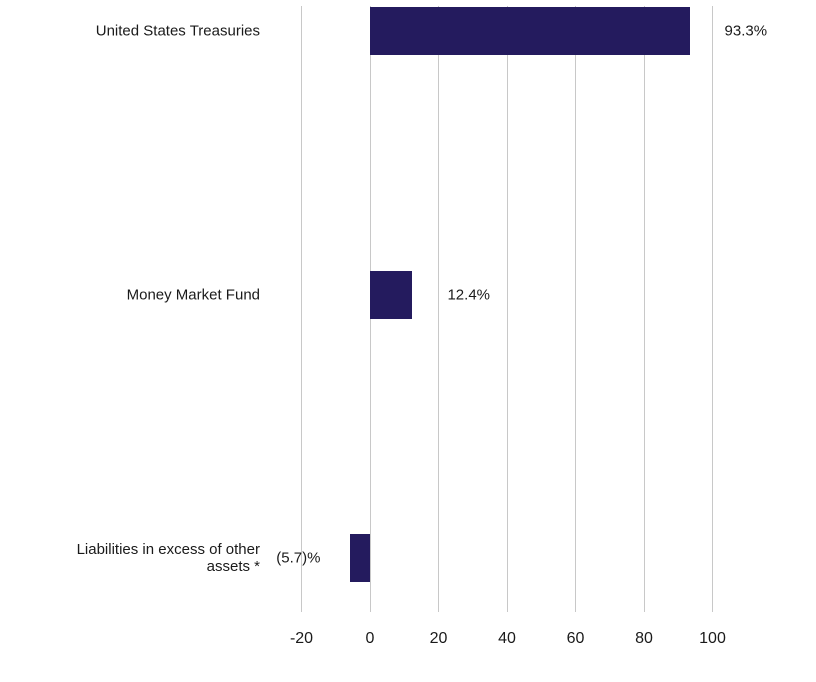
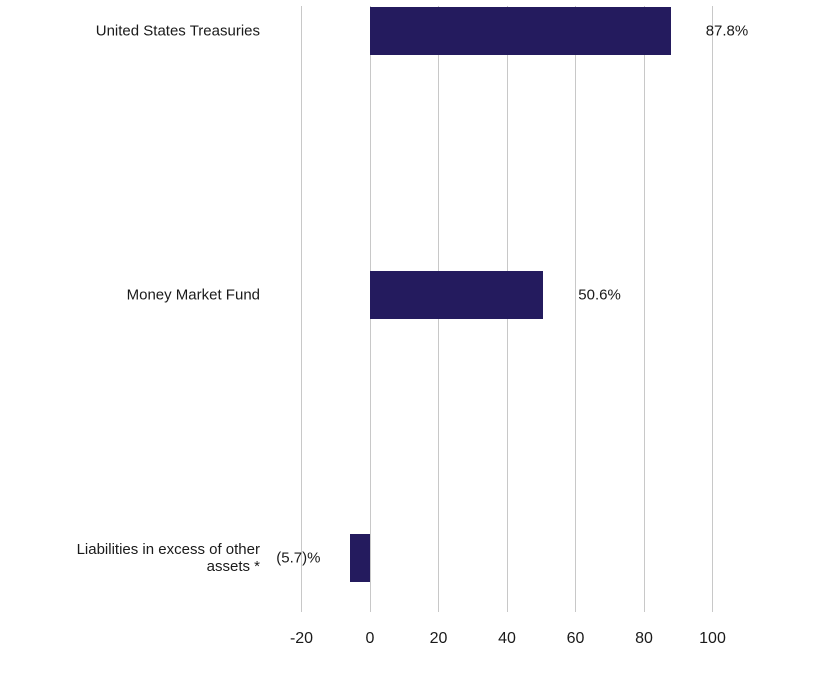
United States Treasuries: 93.3% -> 87.8%
Money Market Fund: 12.4% -> 50.6%
